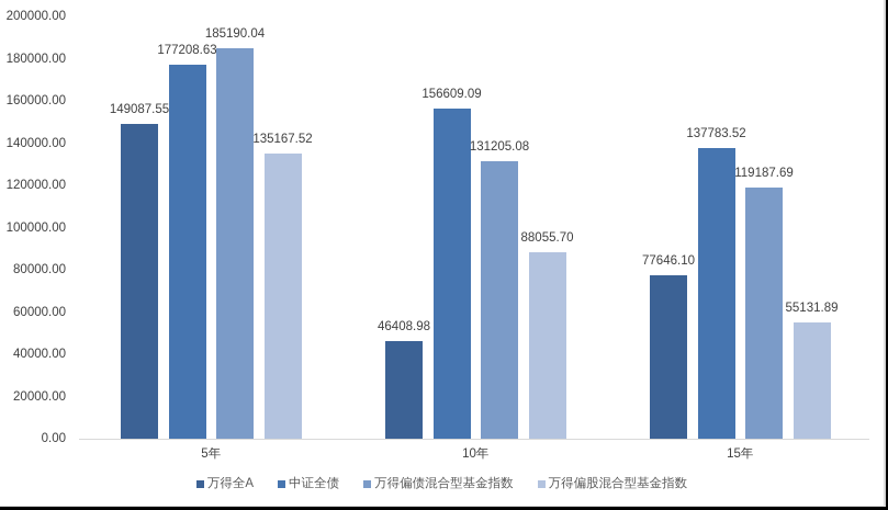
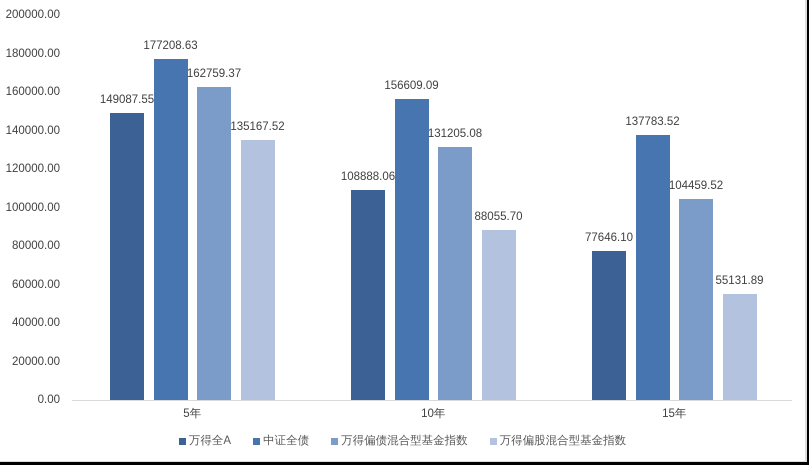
万得偏债混合型基金指数/5年: 185190.04 -> 162759.37
万得全A/10年: 46408.98 -> 108888.06
万得偏债混合型基金指数/15年: 119187.69 -> 104459.52
